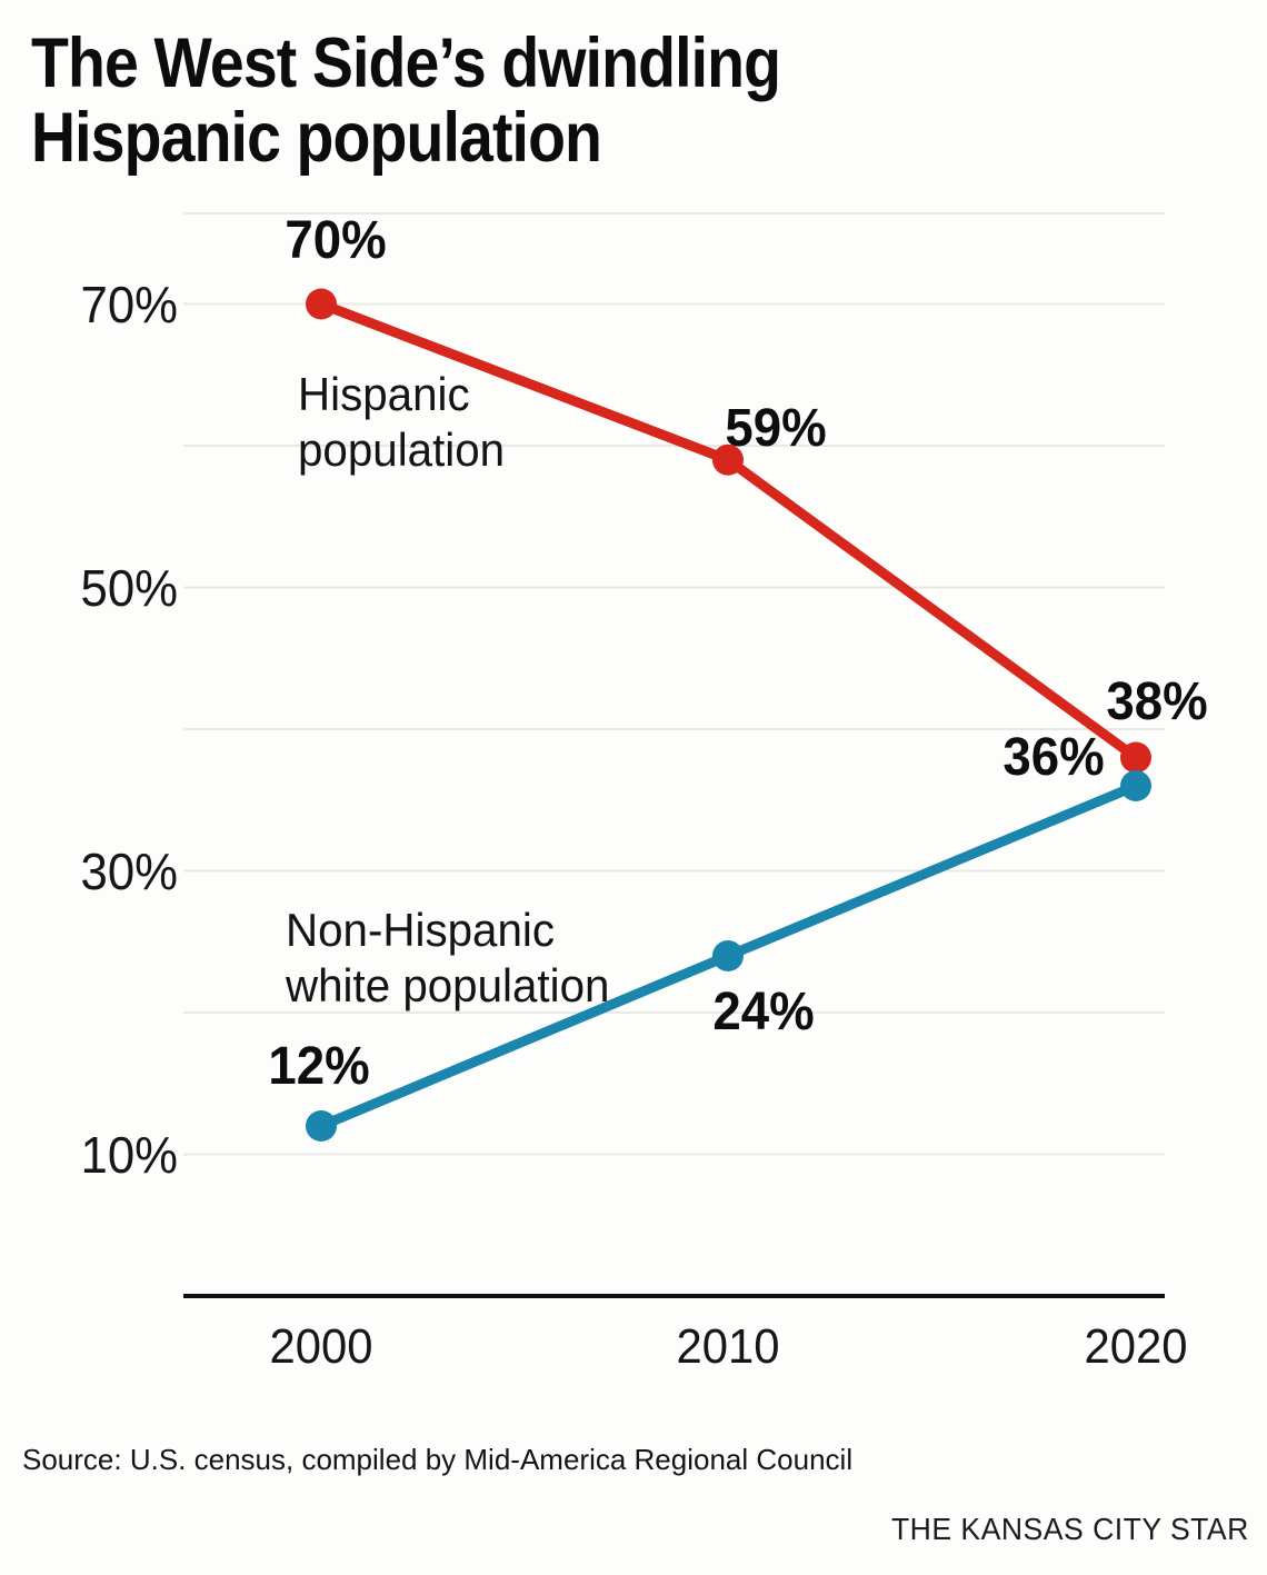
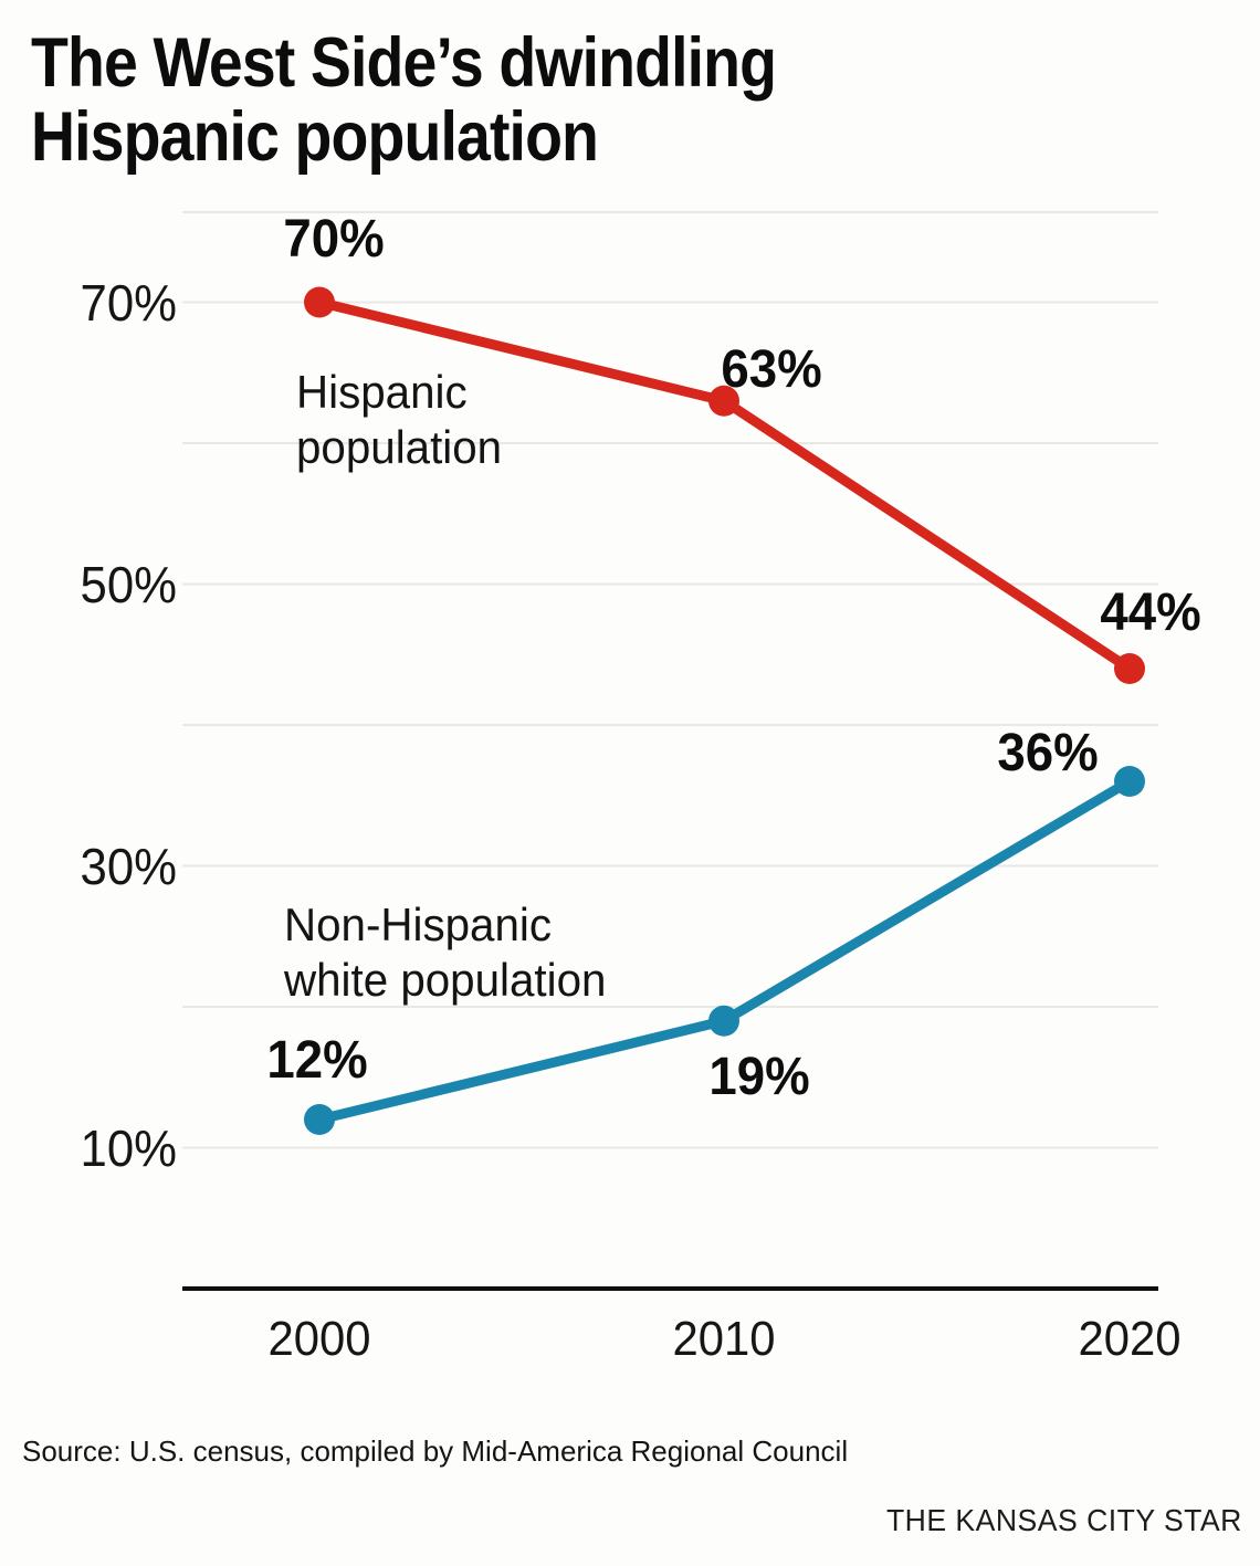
Hispanic population/2010: 59% -> 63%
Non-Hispanic white population/2010: 24% -> 19%
Hispanic population/2020: 38% -> 44%
